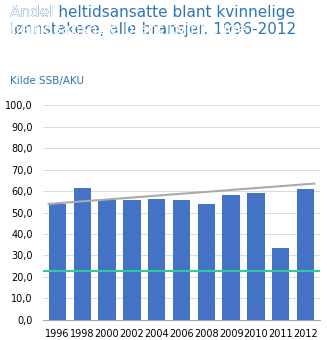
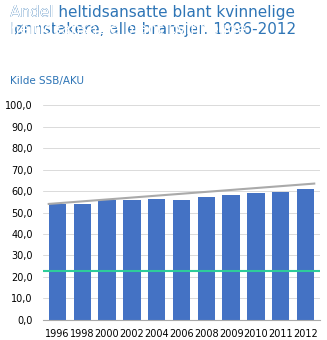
1998: 61,5 -> 54,1
2008: 54,0 -> 57,1
2011: 33,5 -> 59,6
